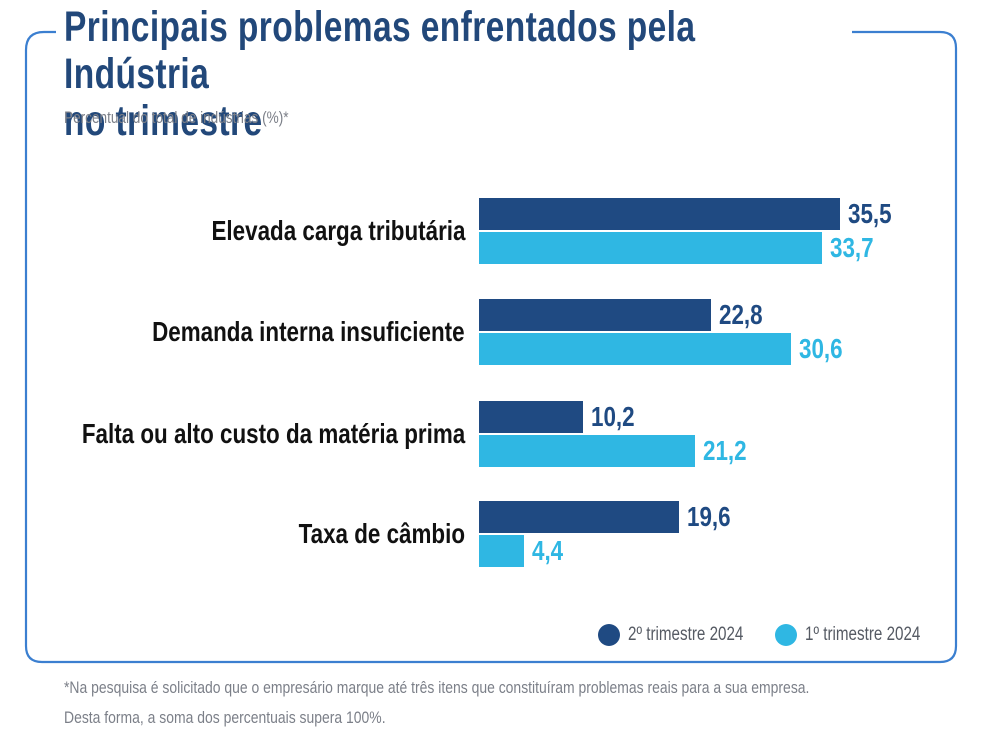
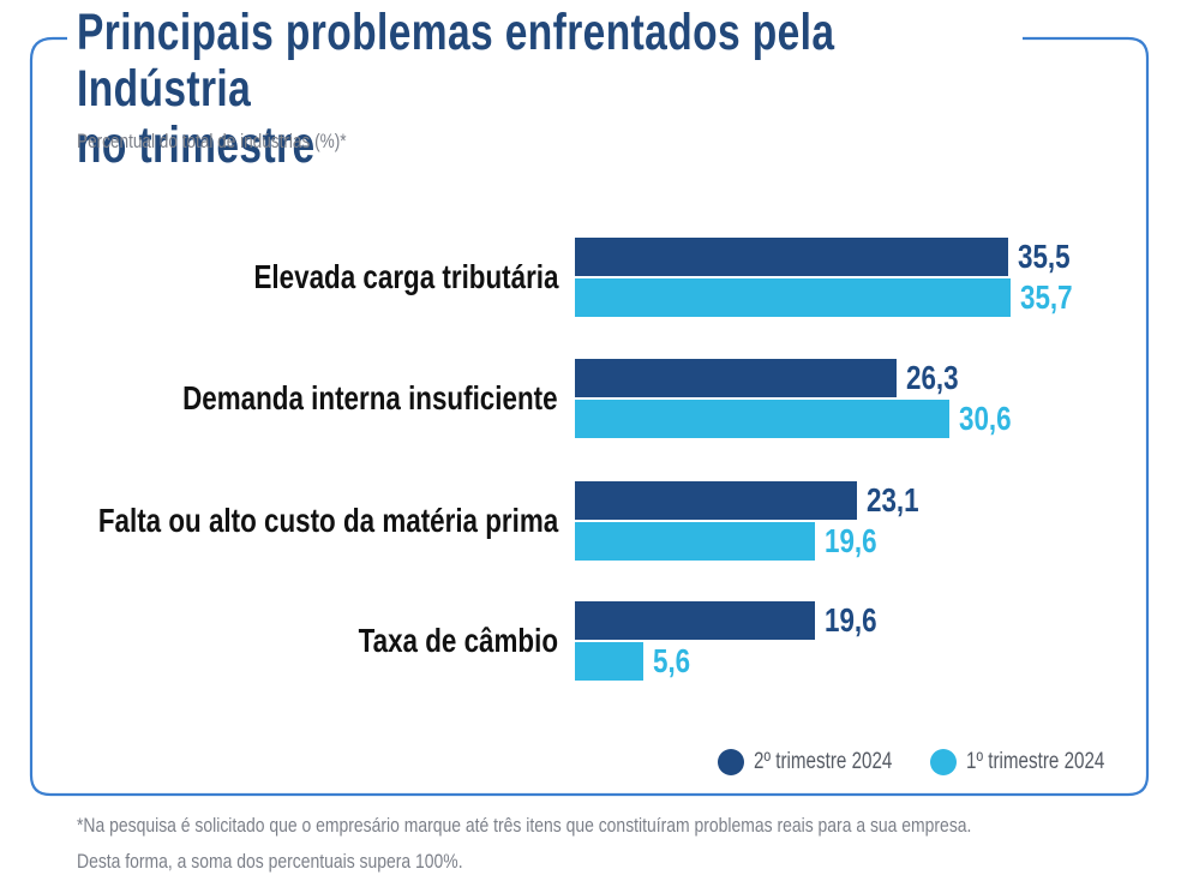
1º trimestre 2024/Elevada carga tributária: 33,7 -> 35,7
2º trimestre 2024/Demanda interna insuficiente: 22,8 -> 26,3
2º trimestre 2024/Falta ou alto custo da matéria prima: 10,2 -> 23,1
1º trimestre 2024/Falta ou alto custo da matéria prima: 21,2 -> 19,6
1º trimestre 2024/Taxa de câmbio: 4,4 -> 5,6
